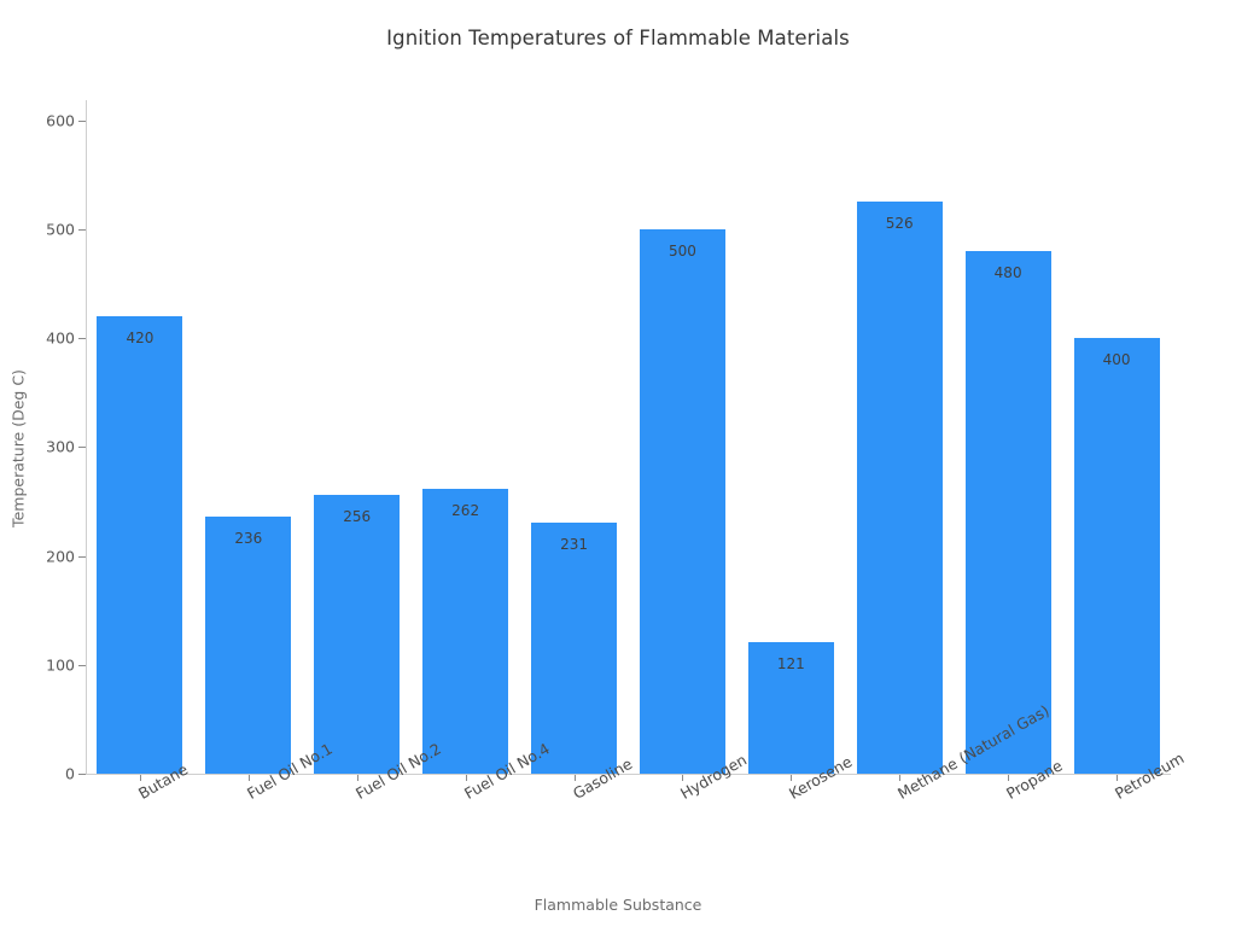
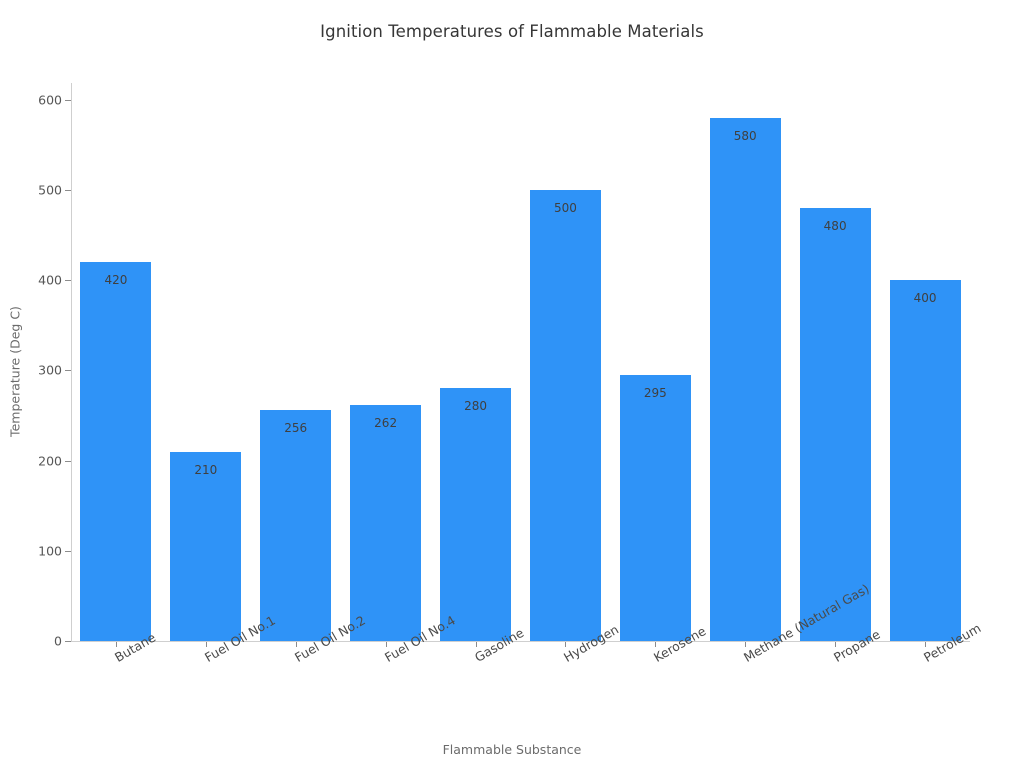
Fuel Oil No.1: 236 -> 210
Gasoline: 231 -> 280
Kerosene: 121 -> 295
Methane (Natural Gas): 526 -> 580
